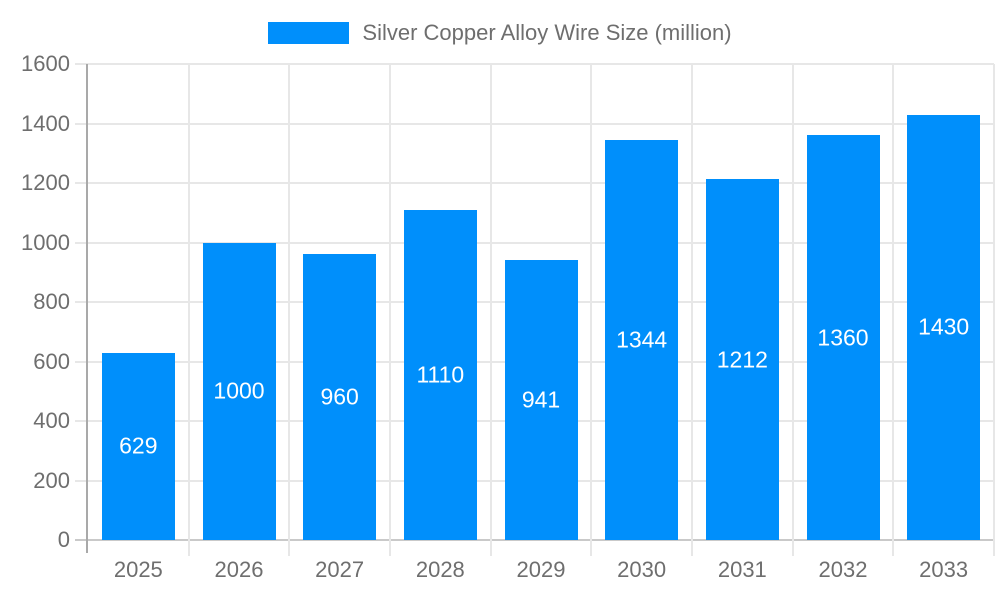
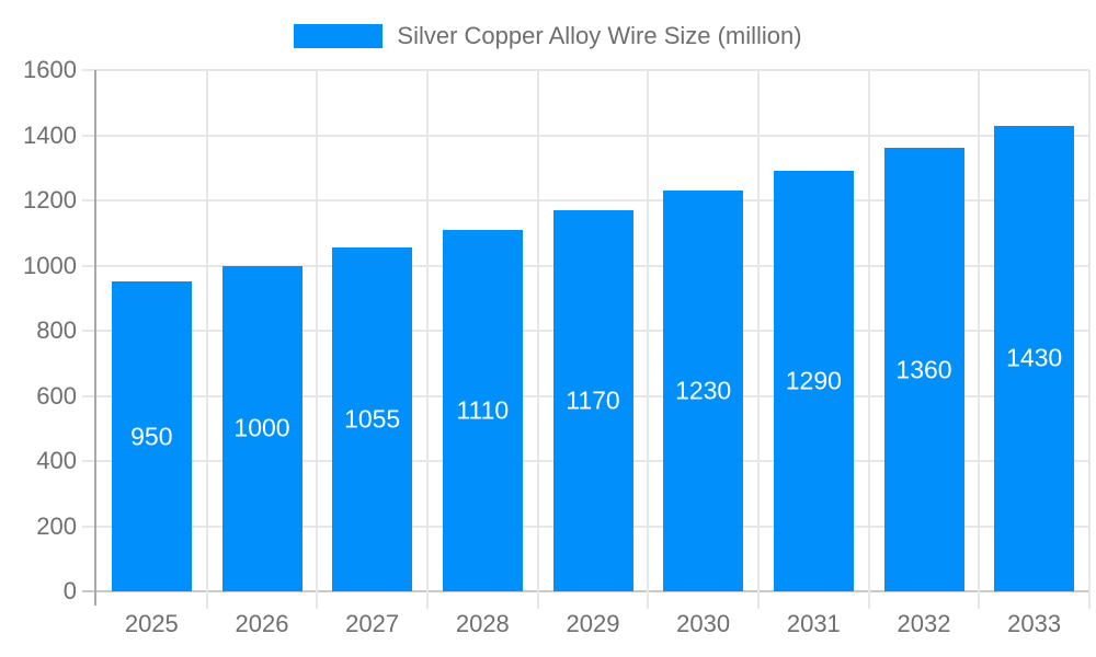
2025: 629 -> 950
2027: 960 -> 1055
2029: 941 -> 1170
2030: 1344 -> 1230
2031: 1212 -> 1290
